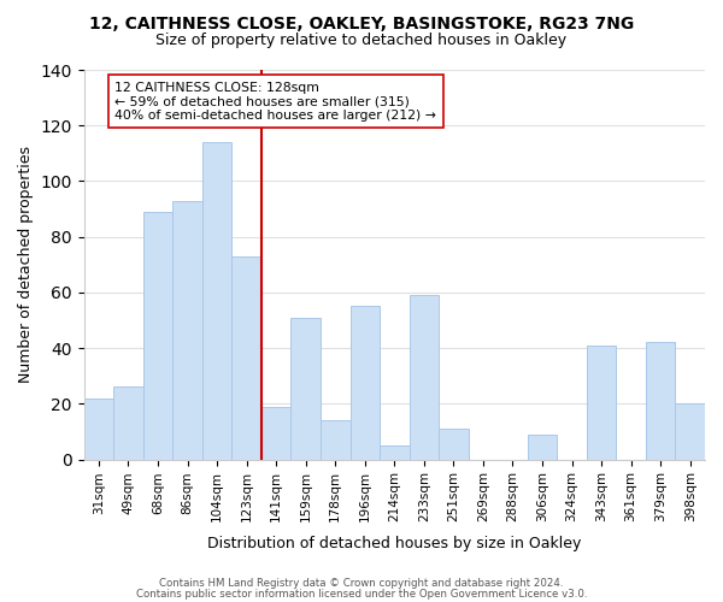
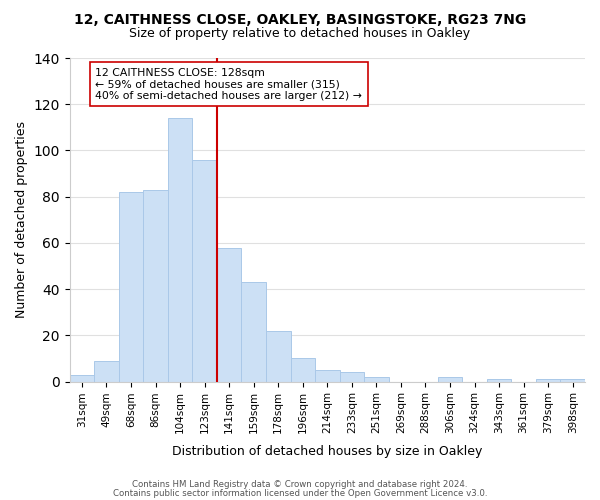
31sqm: 22 -> 3
49sqm: 26 -> 9
68sqm: 89 -> 82
86sqm: 93 -> 83
123sqm: 73 -> 96
141sqm: 19 -> 58
159sqm: 51 -> 43
178sqm: 14 -> 22
196sqm: 55 -> 10
233sqm: 59 -> 4
251sqm: 11 -> 2
306sqm: 9 -> 2
343sqm: 41 -> 1
379sqm: 42 -> 1
398sqm: 20 -> 1
